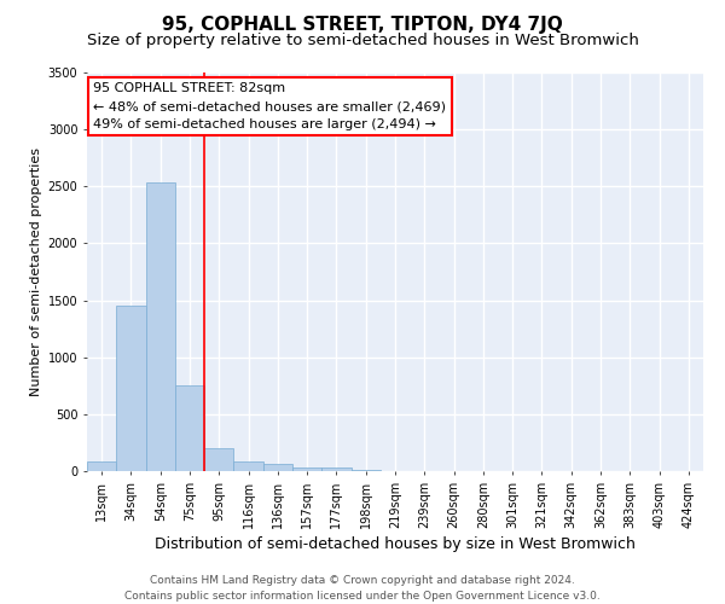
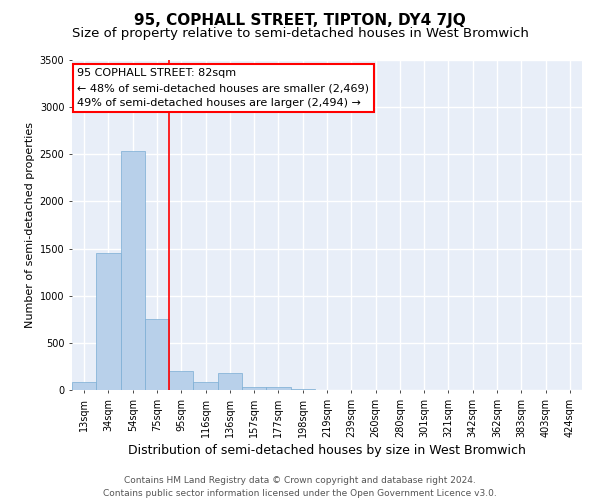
136sqm: 60 -> 180
